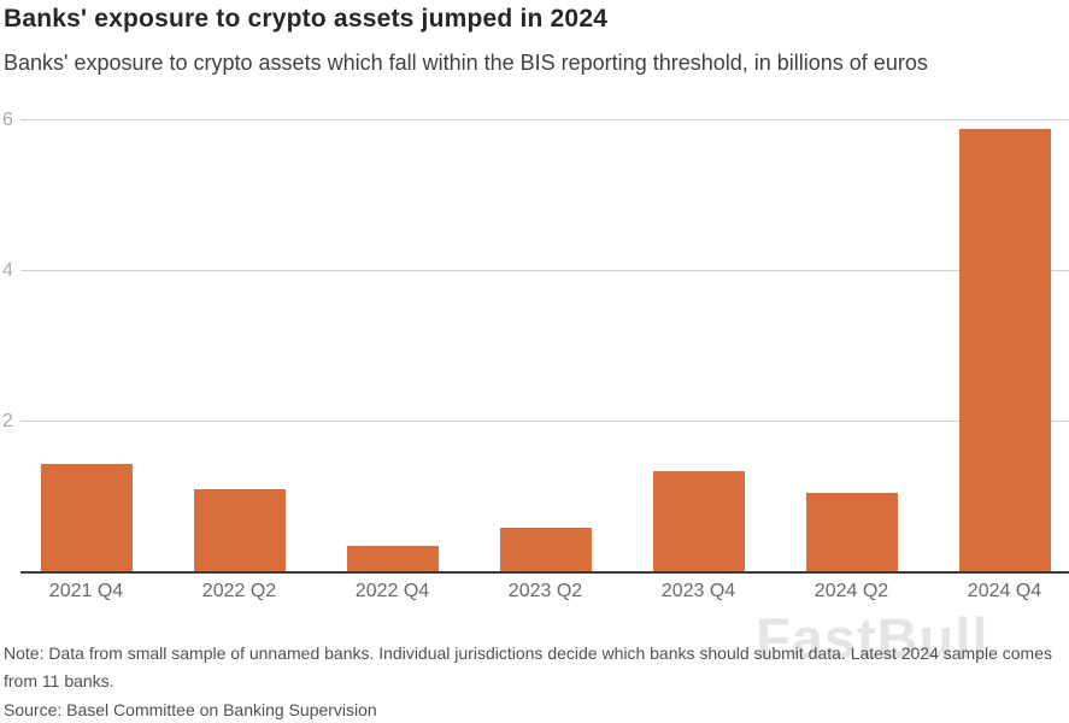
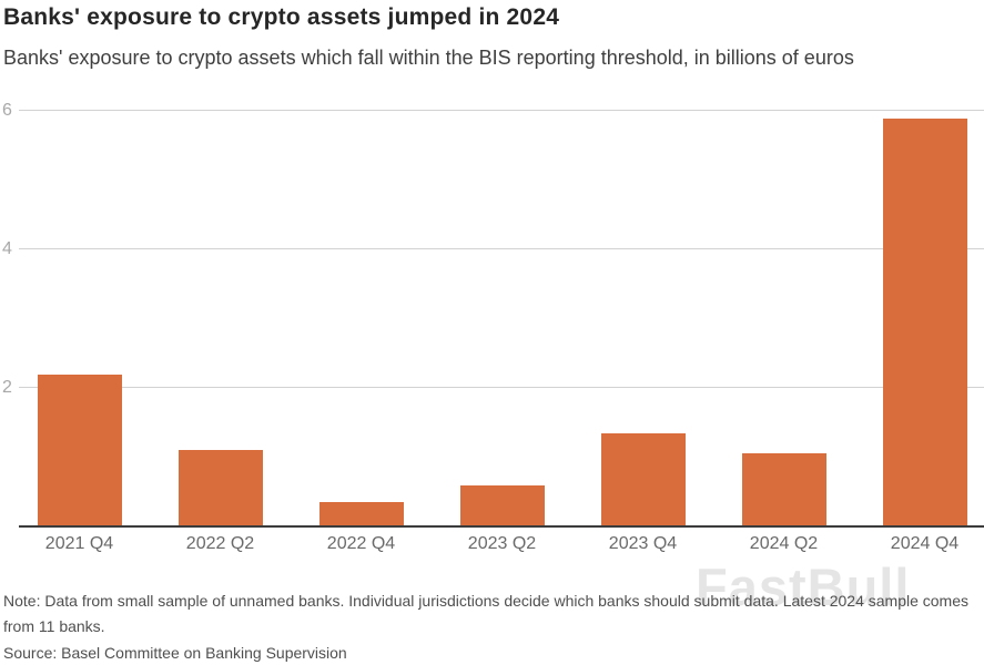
2021 Q4: 1.4 -> 2.2
